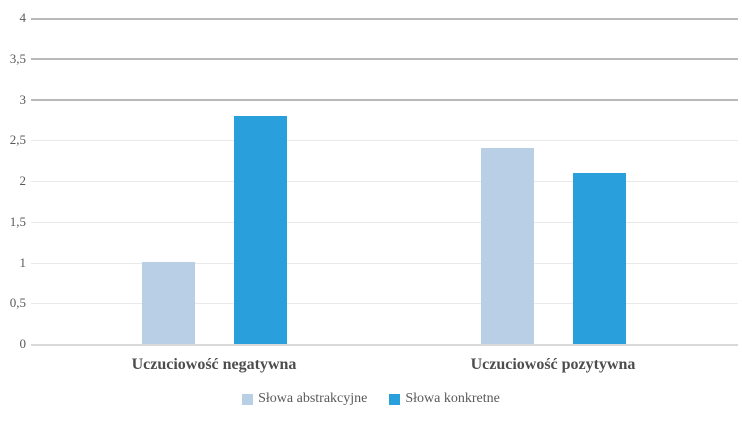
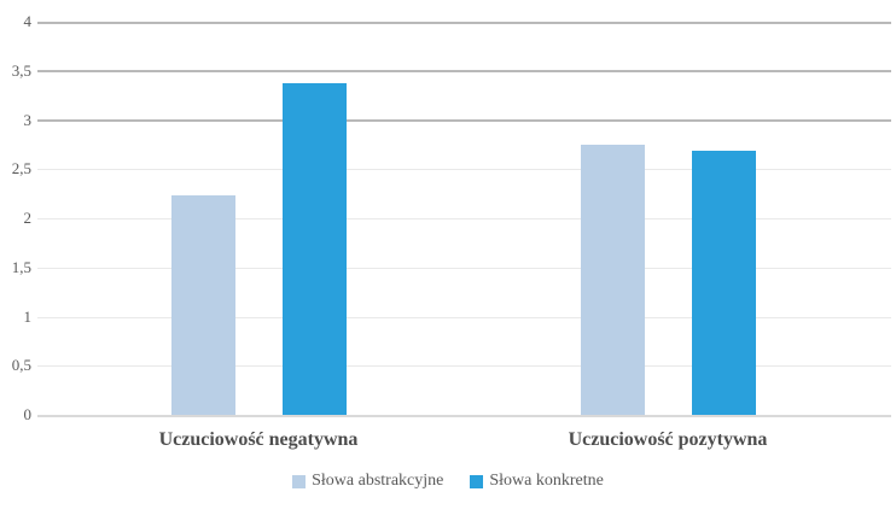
Słowa abstrakcyjne/Uczuciowość negatywna: 1.0 -> 2.2
Słowa konkretne/Uczuciowość negatywna: 2.8 -> 3.4
Słowa abstrakcyjne/Uczuciowość pozytywna: 2.4 -> 2.8
Słowa konkretne/Uczuciowość pozytywna: 2.1 -> 2.7
